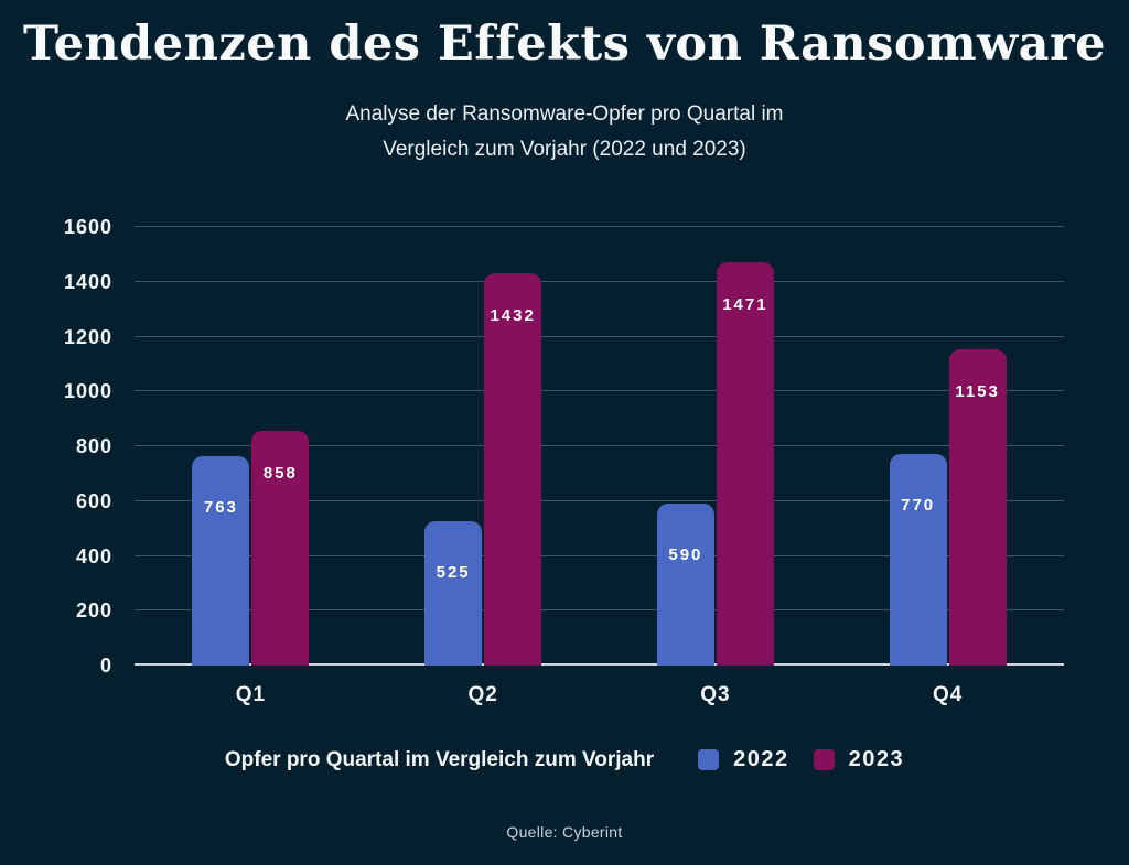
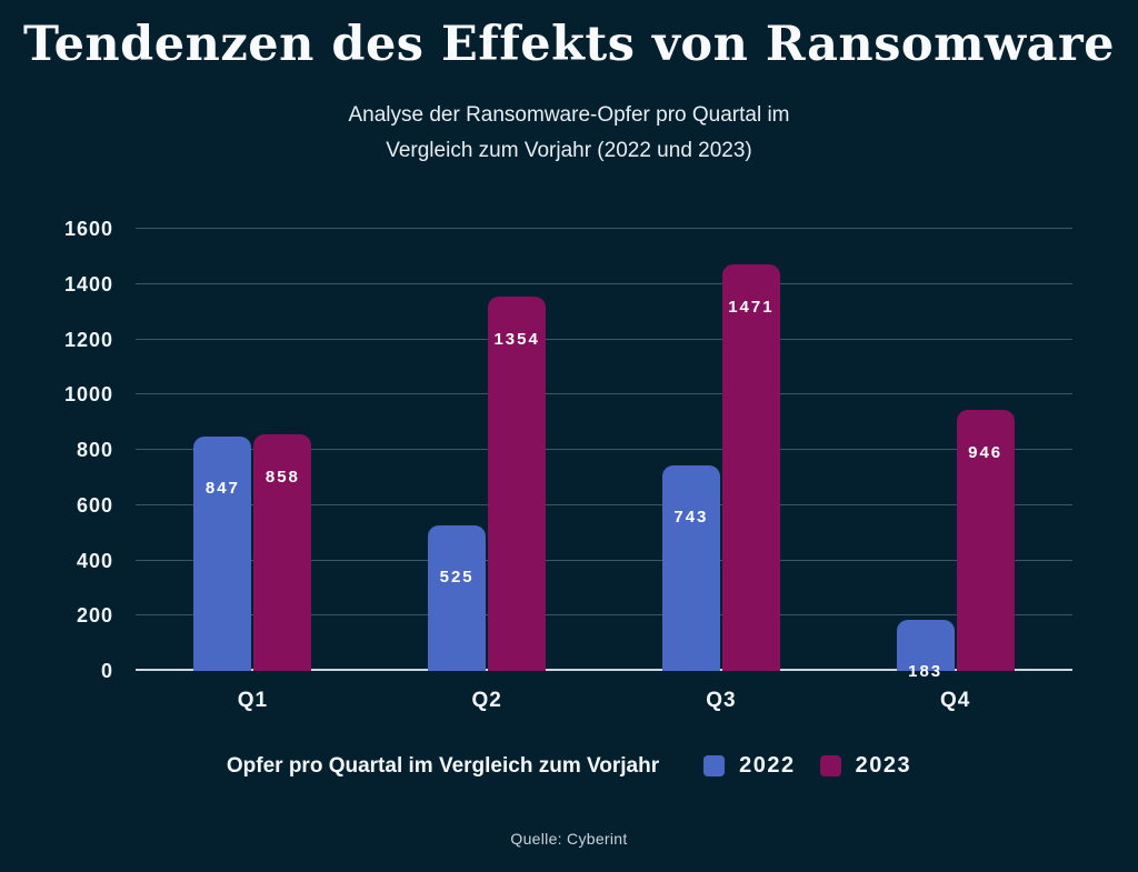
2022/Q1: 763 -> 847
2023/Q2: 1432 -> 1354
2022/Q3: 590 -> 743
2022/Q4: 770 -> 183
2023/Q4: 1153 -> 946
